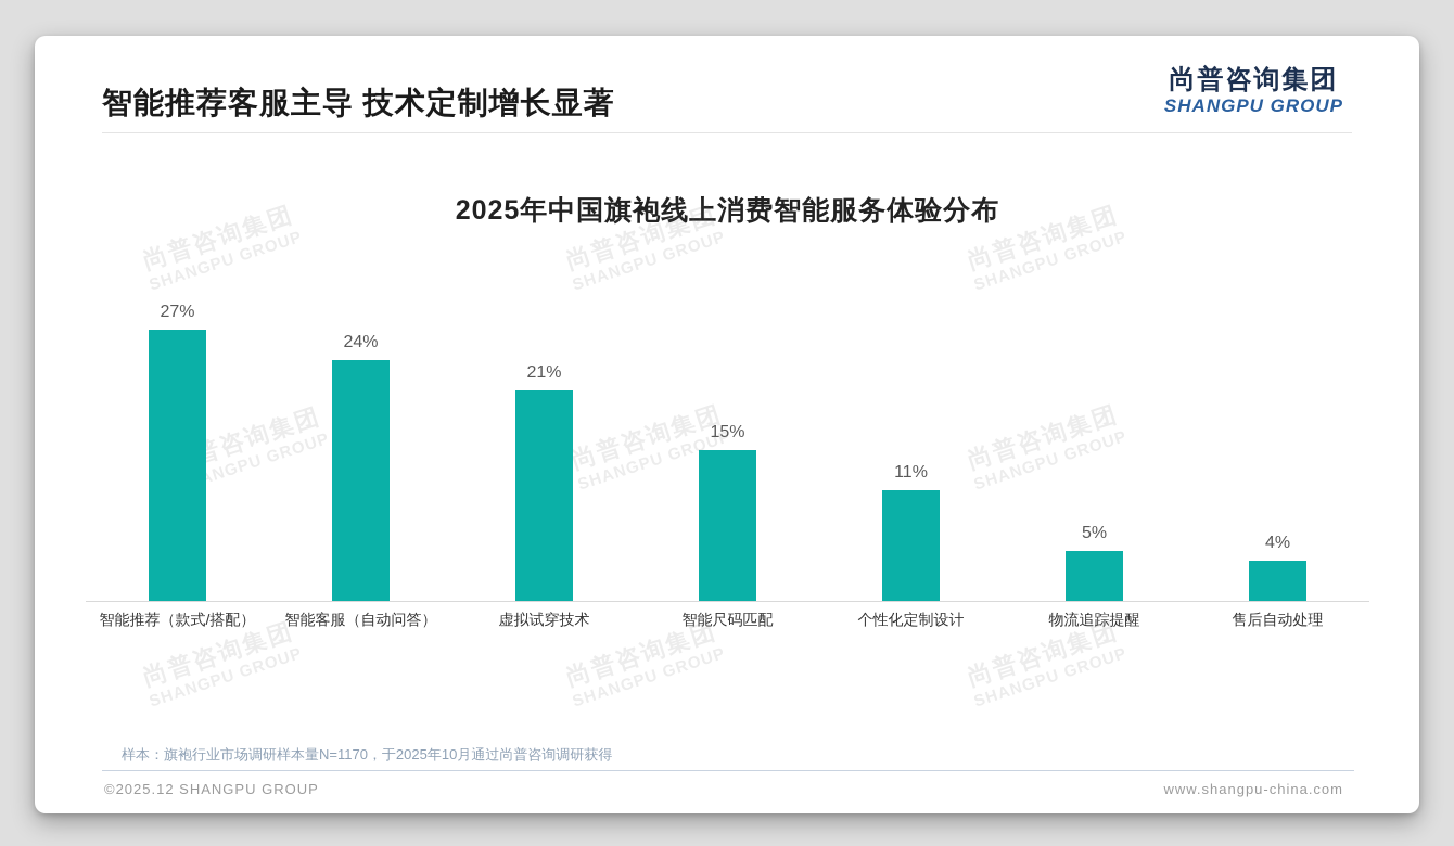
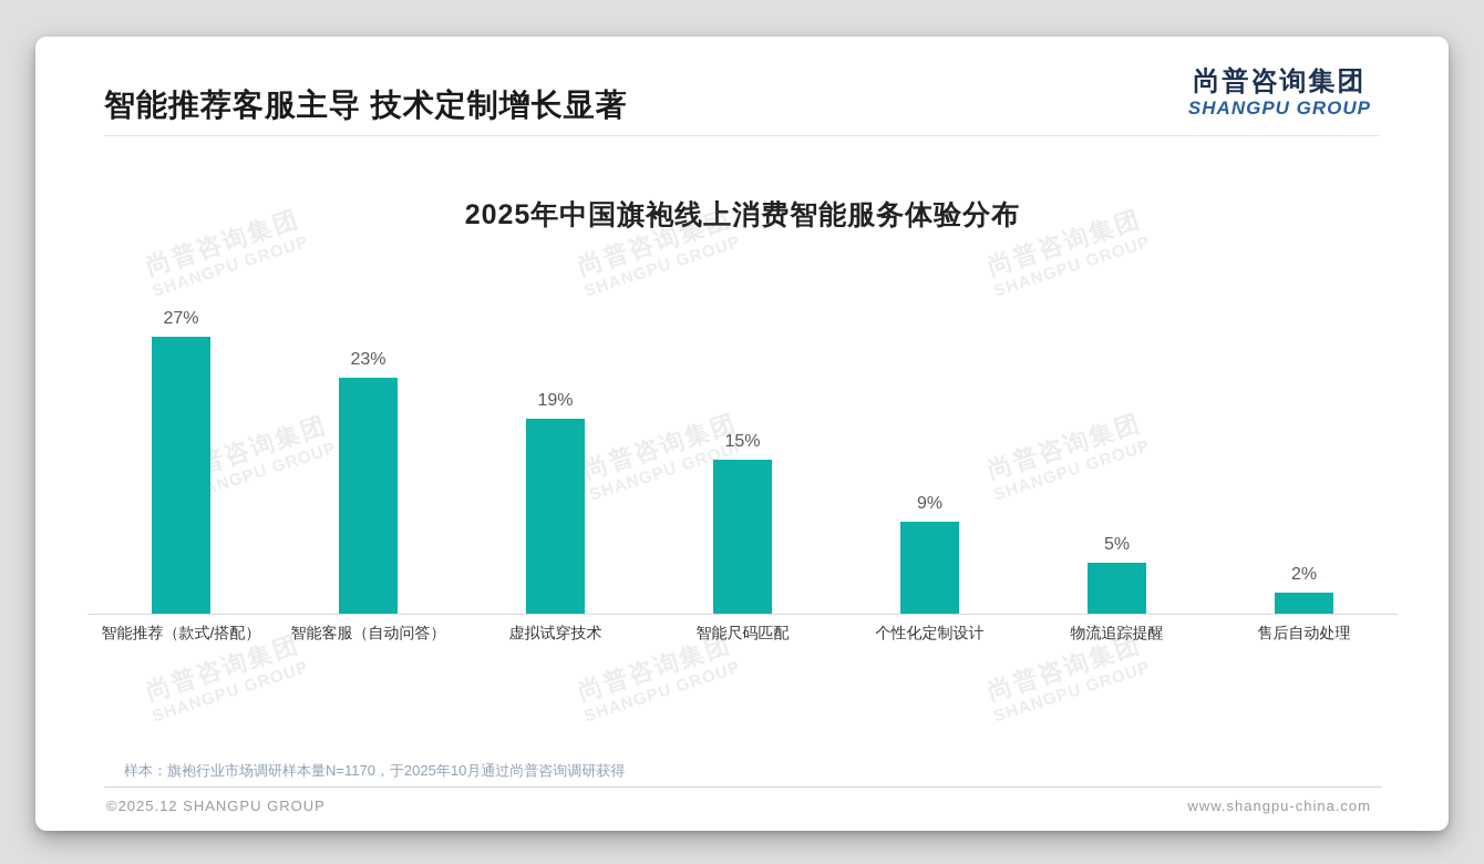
智能客服（自动问答）: 24% -> 23%
虚拟试穿技术: 21% -> 19%
个性化定制设计: 11% -> 9%
售后自动处理: 4% -> 2%
